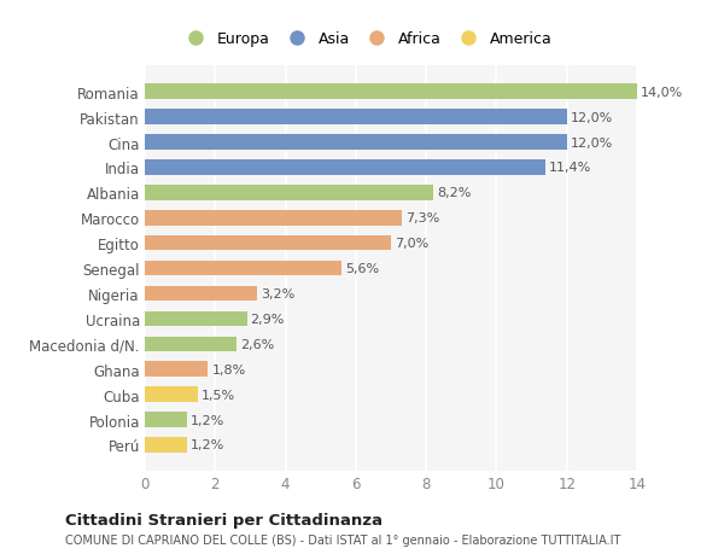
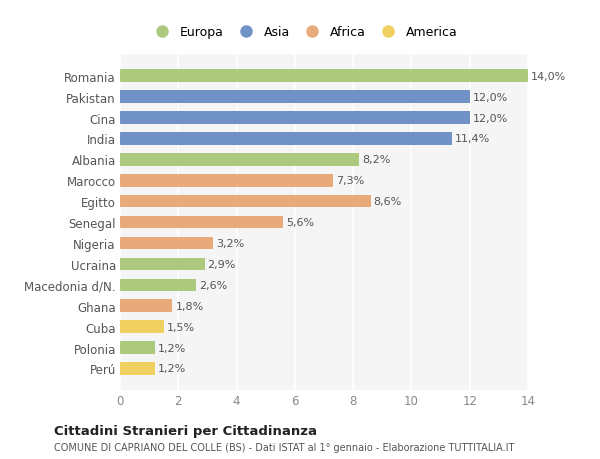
Egitto: 7,0% -> 8,6%
